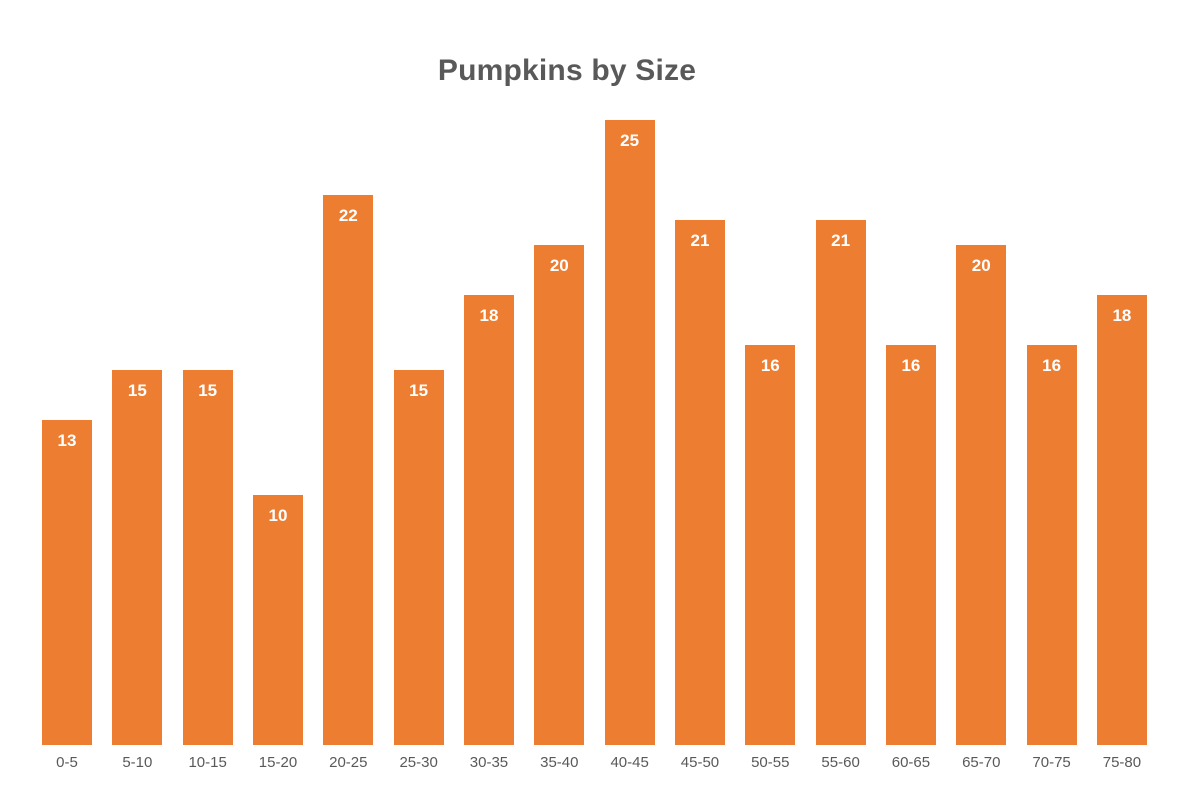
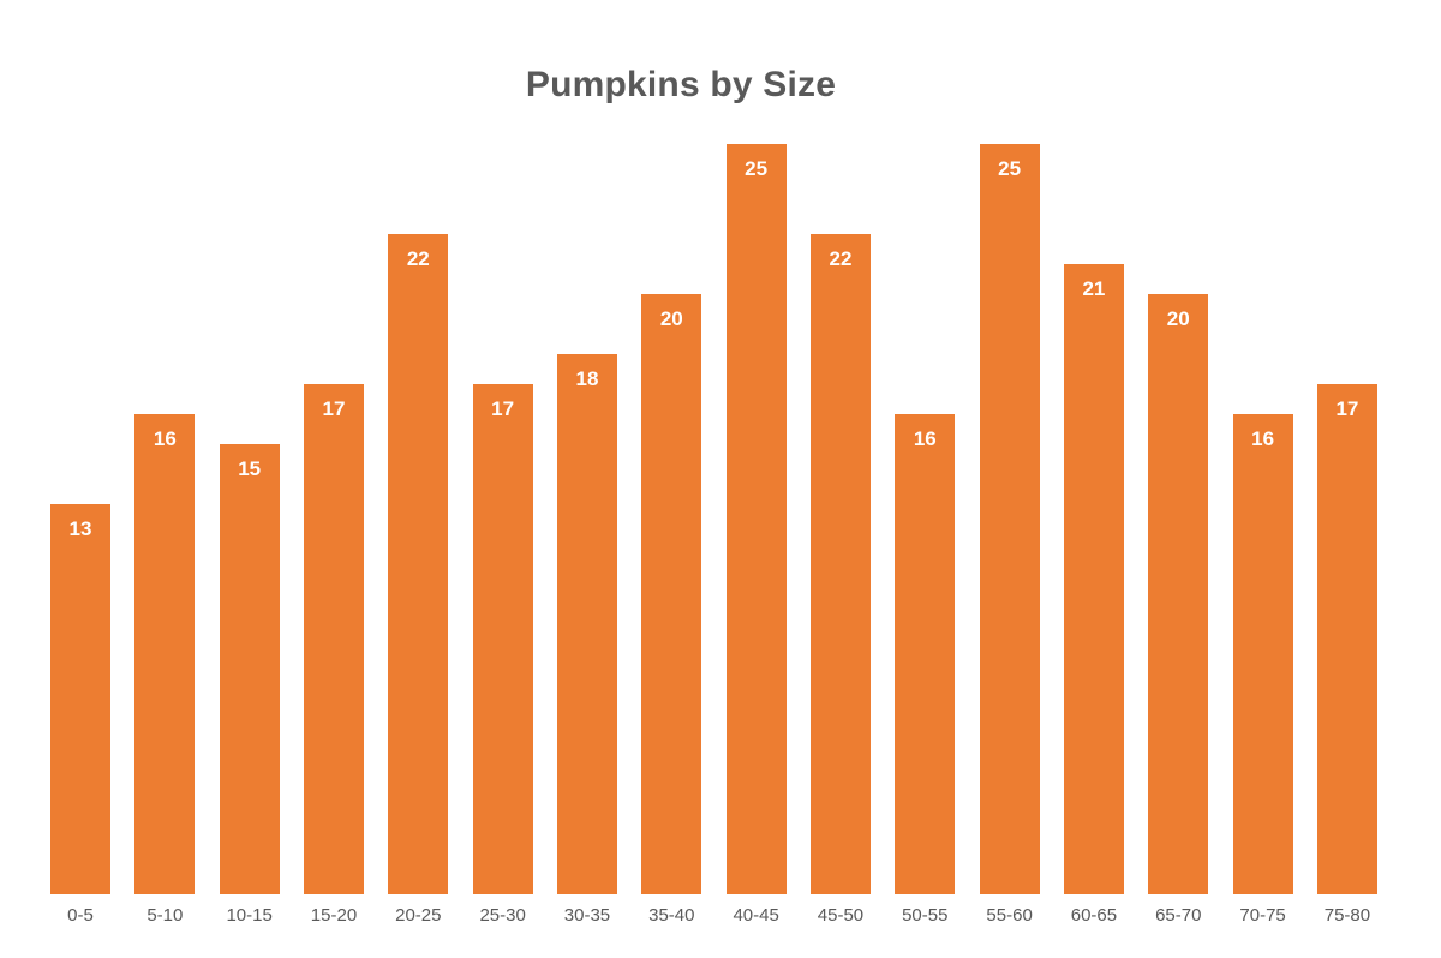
5-10: 15 -> 16
15-20: 10 -> 17
25-30: 15 -> 17
45-50: 21 -> 22
55-60: 21 -> 25
60-65: 16 -> 21
75-80: 18 -> 17
